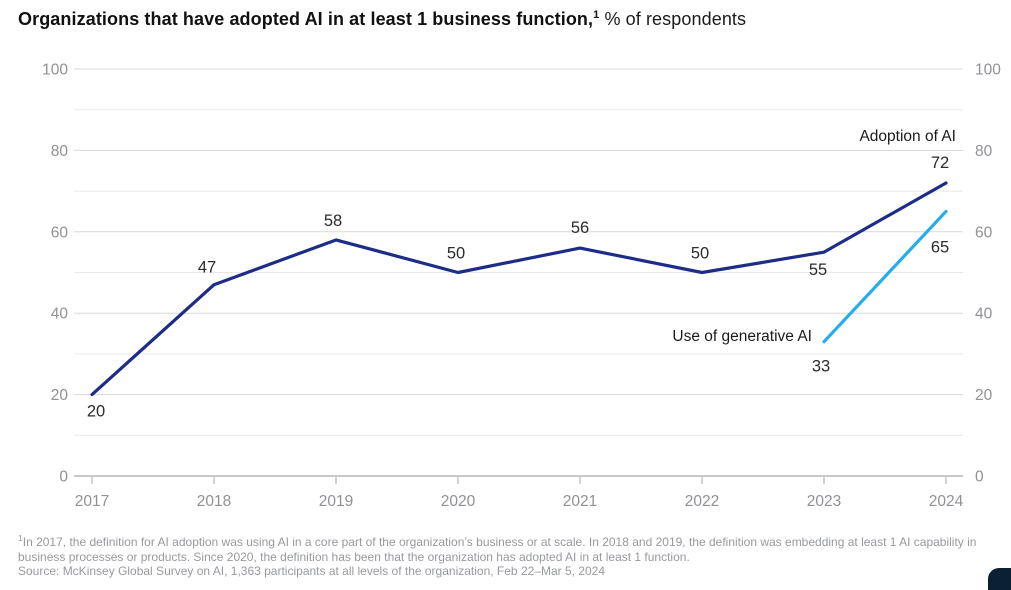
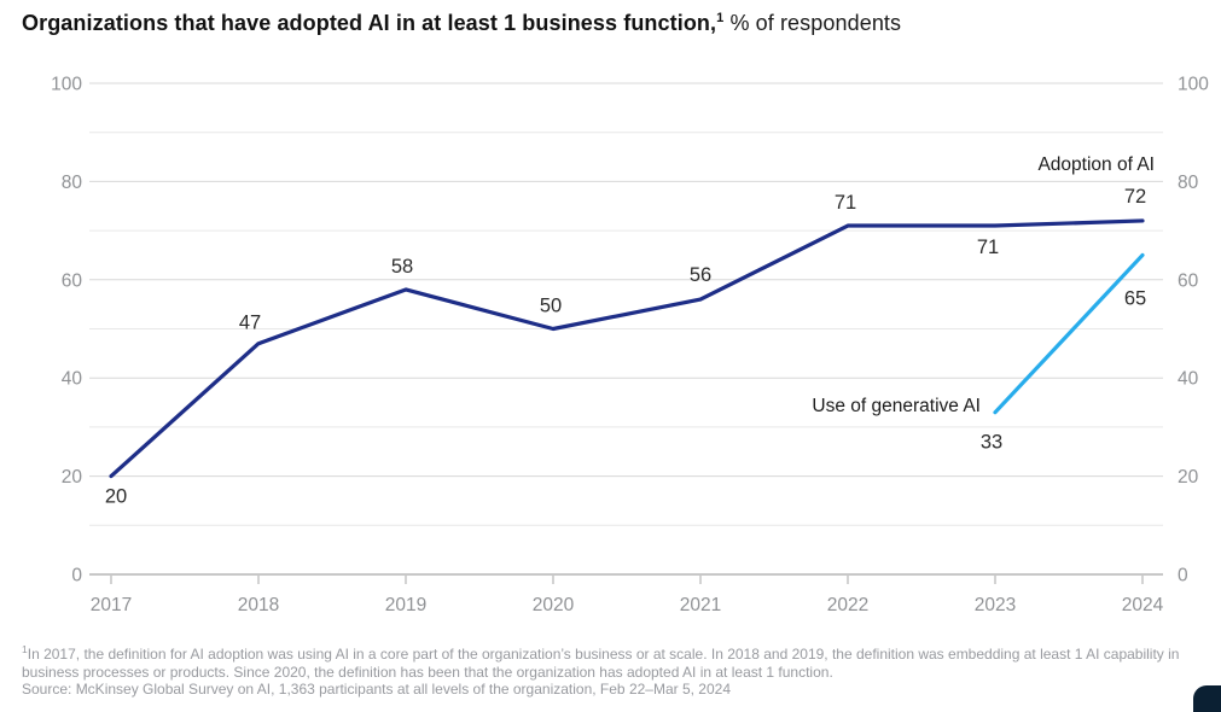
Adoption of AI/2022: 50 -> 71
Adoption of AI/2023: 55 -> 71
